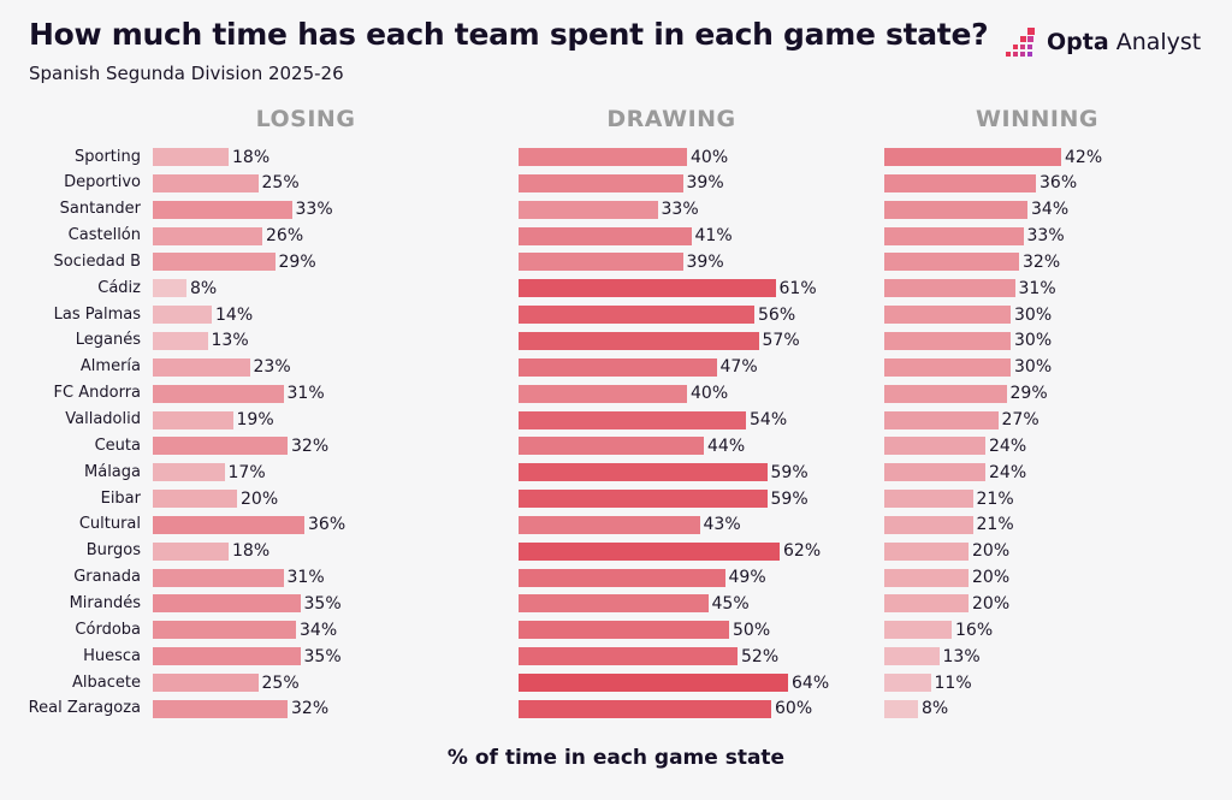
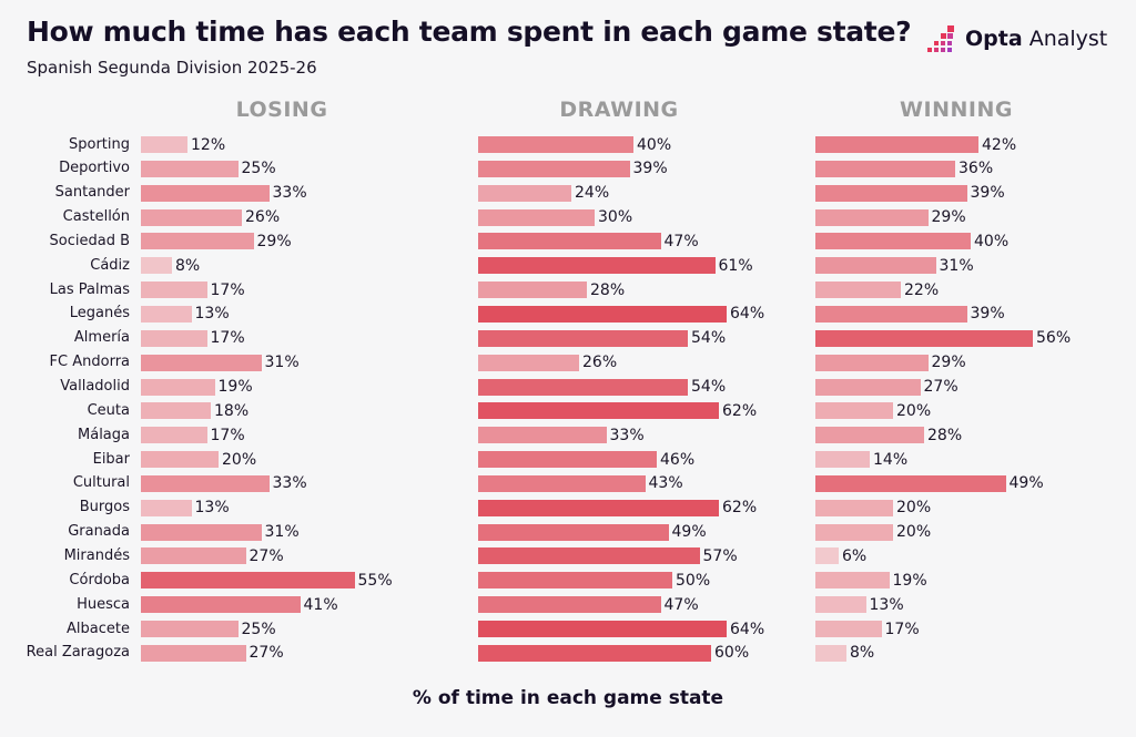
LOSING/Sporting: 18% -> 12%
DRAWING/Santander: 33% -> 24%
WINNING/Santander: 34% -> 39%
DRAWING/Castellón: 41% -> 30%
WINNING/Castellón: 33% -> 29%
DRAWING/Sociedad B: 39% -> 47%
WINNING/Sociedad B: 32% -> 40%
LOSING/Las Palmas: 14% -> 17%
DRAWING/Las Palmas: 56% -> 28%
WINNING/Las Palmas: 30% -> 22%
DRAWING/Leganés: 57% -> 64%
WINNING/Leganés: 30% -> 39%
LOSING/Almería: 23% -> 17%
DRAWING/Almería: 47% -> 54%
WINNING/Almería: 30% -> 56%
DRAWING/FC Andorra: 40% -> 26%
LOSING/Ceuta: 32% -> 18%
DRAWING/Ceuta: 44% -> 62%
WINNING/Ceuta: 24% -> 20%
DRAWING/Málaga: 59% -> 33%
WINNING/Málaga: 24% -> 28%
DRAWING/Eibar: 59% -> 46%
WINNING/Eibar: 21% -> 14%
LOSING/Cultural: 36% -> 33%
WINNING/Cultural: 21% -> 49%
LOSING/Burgos: 18% -> 13%
LOSING/Mirandés: 35% -> 27%
DRAWING/Mirandés: 45% -> 57%
WINNING/Mirandés: 20% -> 6%
LOSING/Córdoba: 34% -> 55%
WINNING/Córdoba: 16% -> 19%
LOSING/Huesca: 35% -> 41%
DRAWING/Huesca: 52% -> 47%
WINNING/Albacete: 11% -> 17%
LOSING/Real Zaragoza: 32% -> 27%
